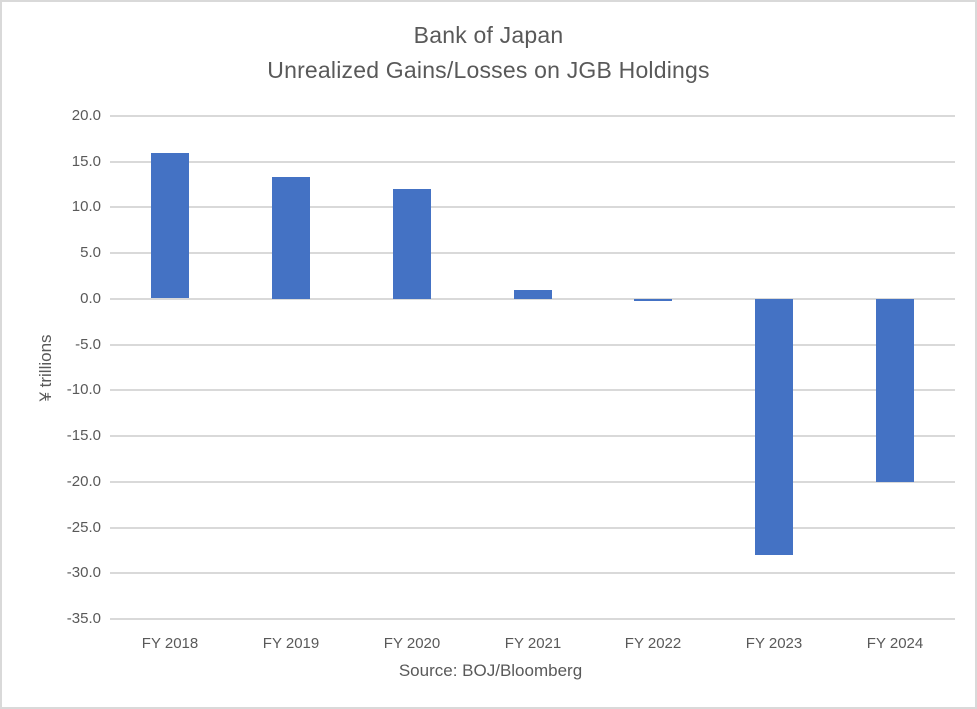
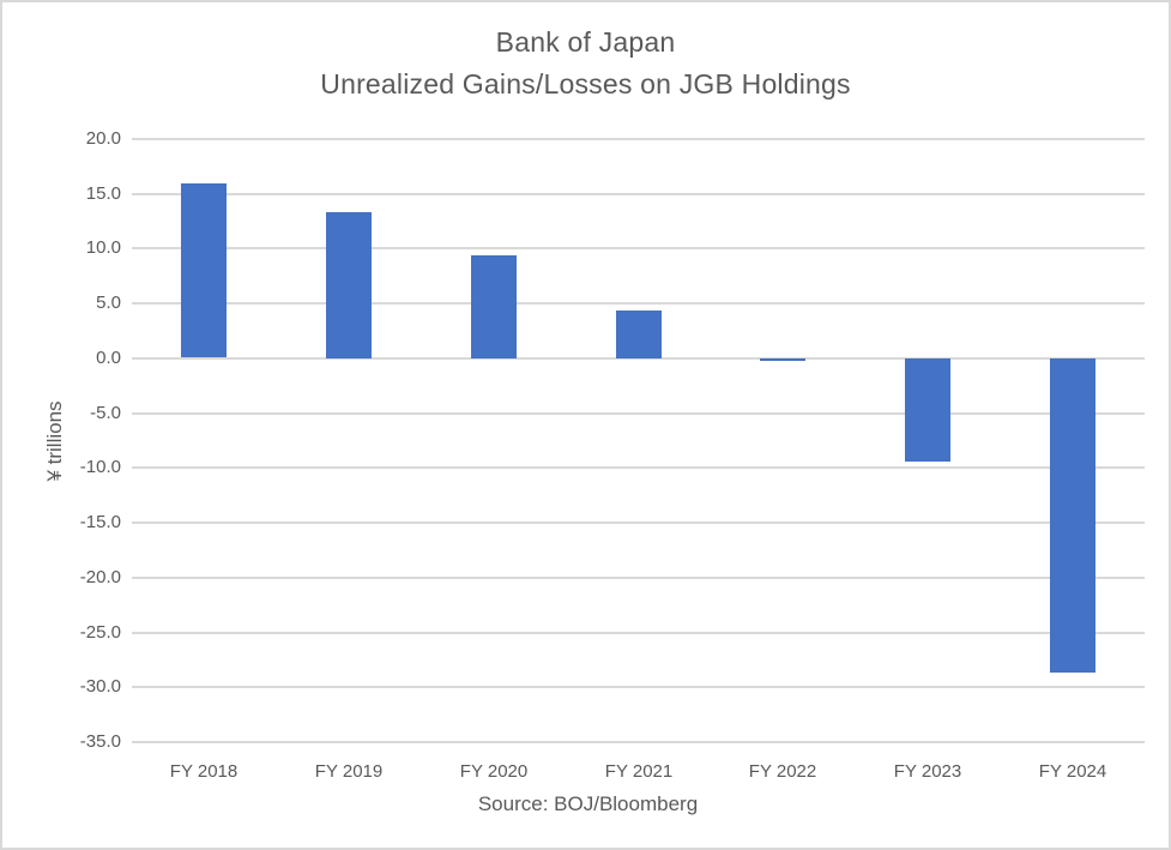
FY 2020: 12 -> 9
FY 2021: 1 -> 4
FY 2023: -28 -> -9
FY 2024: -20 -> -29
